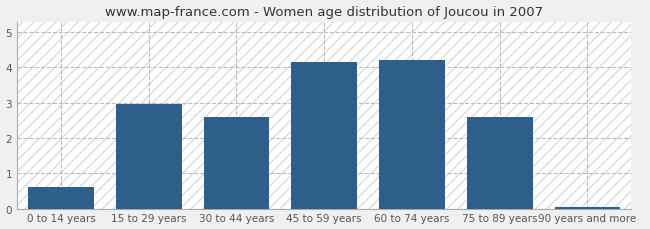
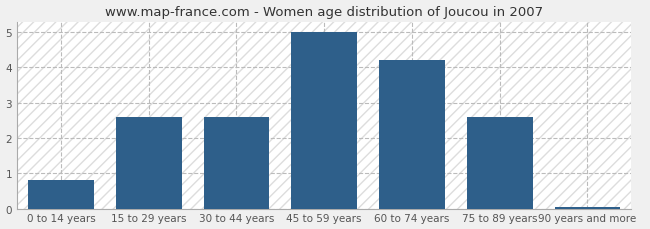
0 to 14 years: 0.60 -> 0.80
15 to 29 years: 2.95 -> 2.60
45 to 59 years: 4.15 -> 5.00
